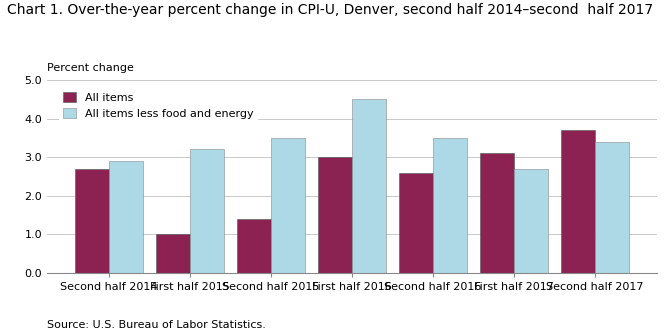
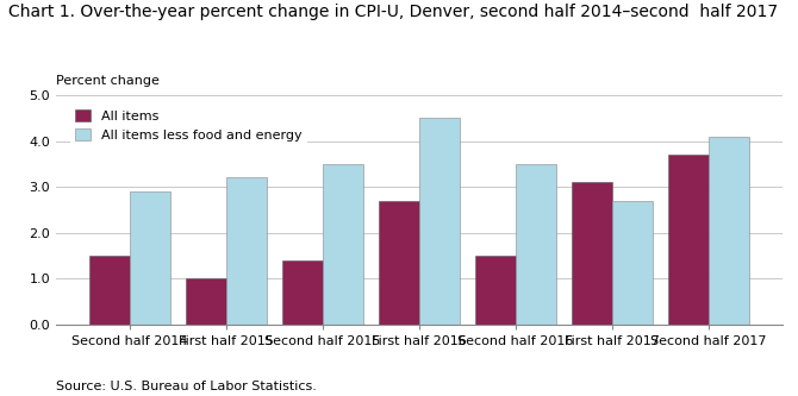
All items/Second half 2014: 2.7 -> 1.5
All items/First half 2016: 3.0 -> 2.7
All items/Second half 2016: 2.6 -> 1.5
All items less food and energy/Second half 2017: 3.4 -> 4.1
